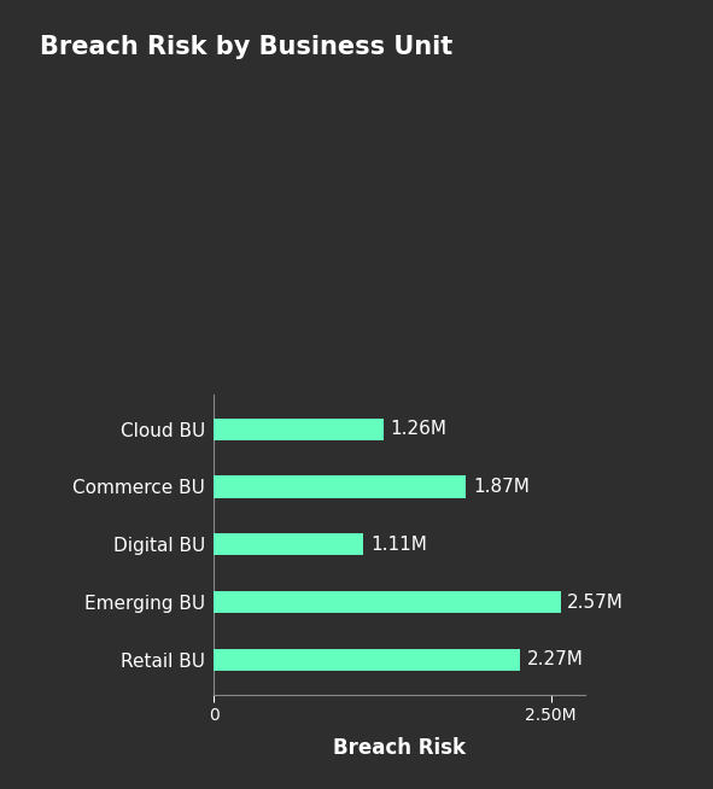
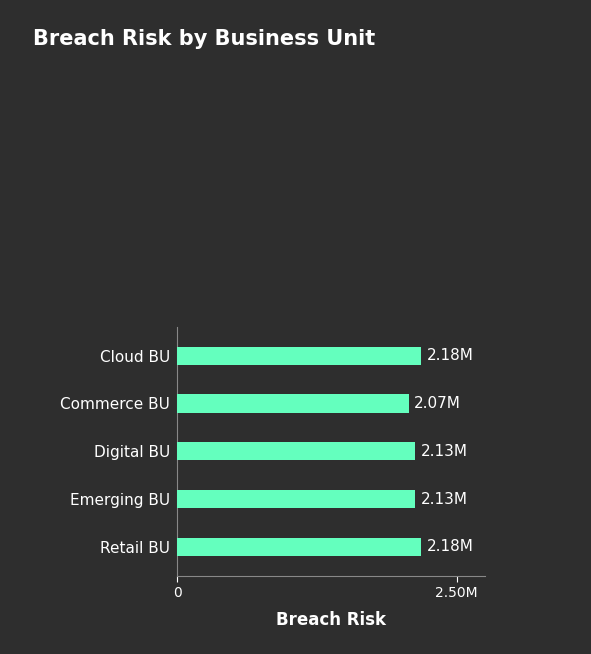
Cloud BU: 1.26M -> 2.18M
Commerce BU: 1.87M -> 2.07M
Digital BU: 1.11M -> 2.13M
Emerging BU: 2.57M -> 2.13M
Retail BU: 2.27M -> 2.18M
